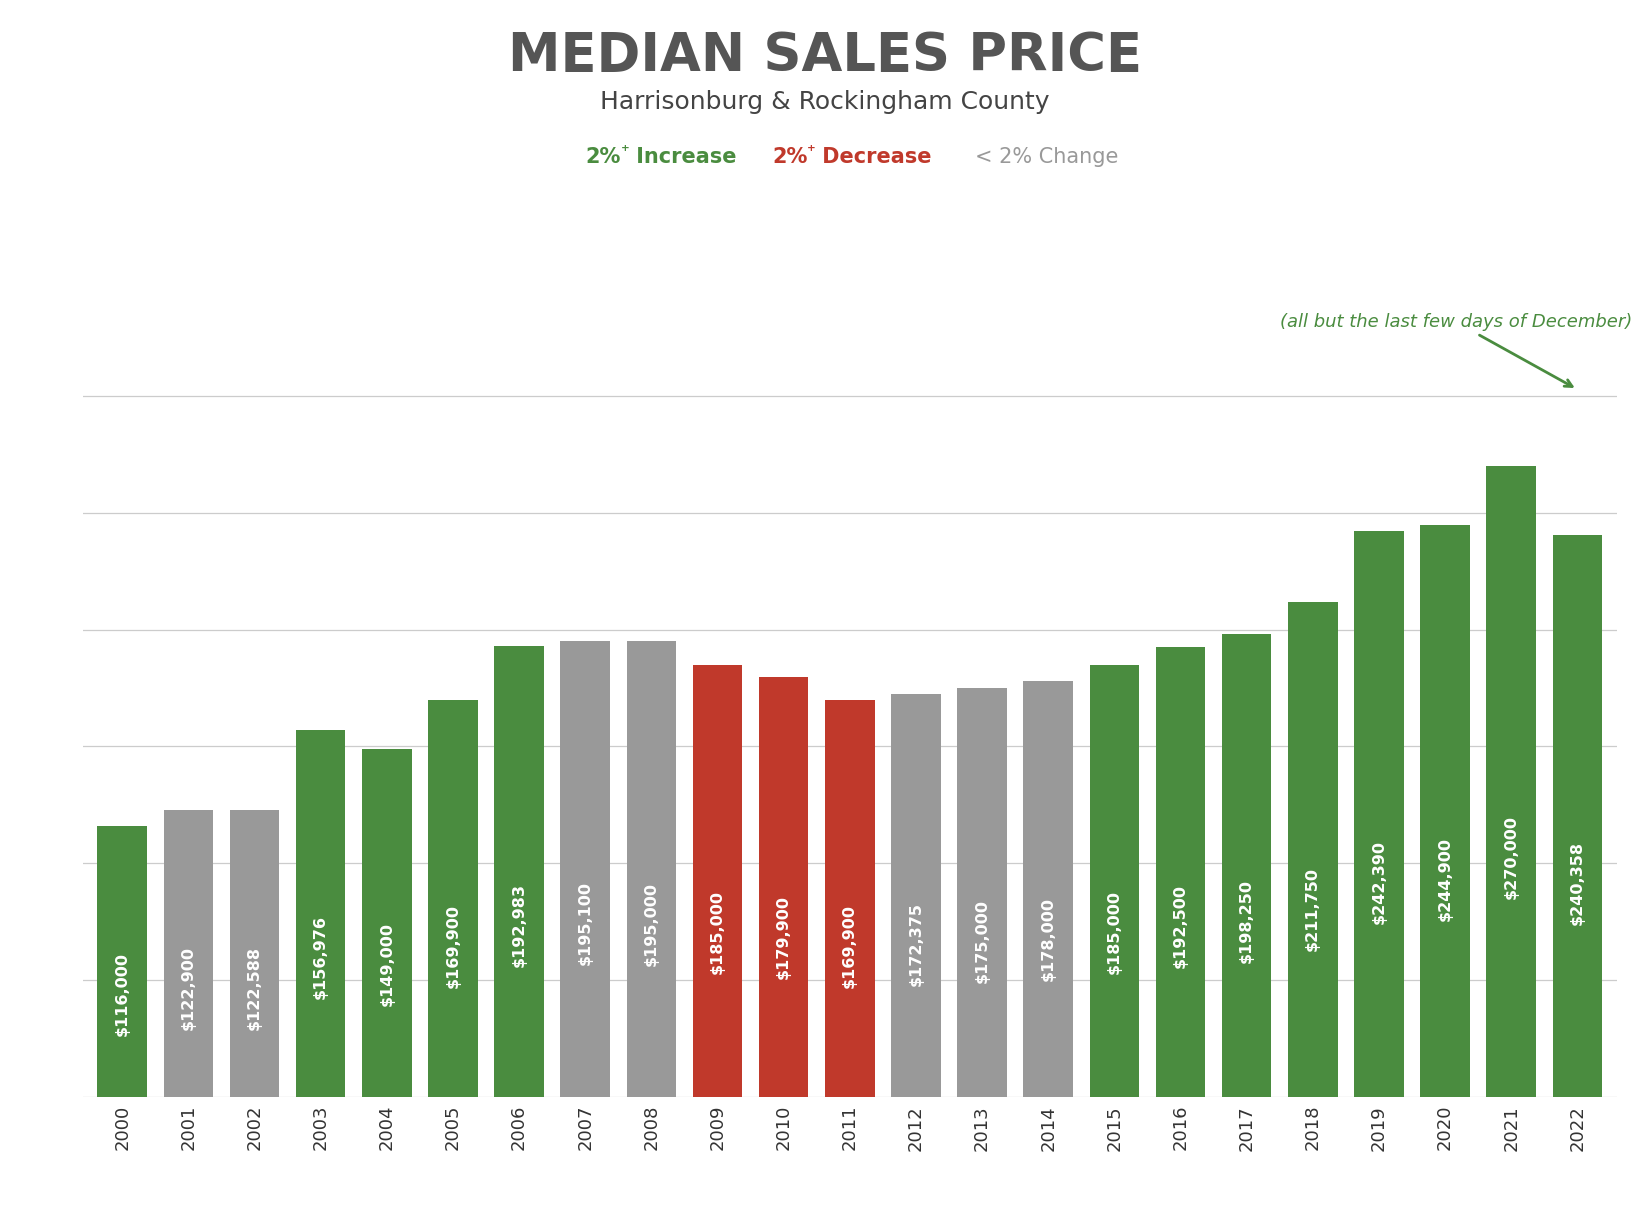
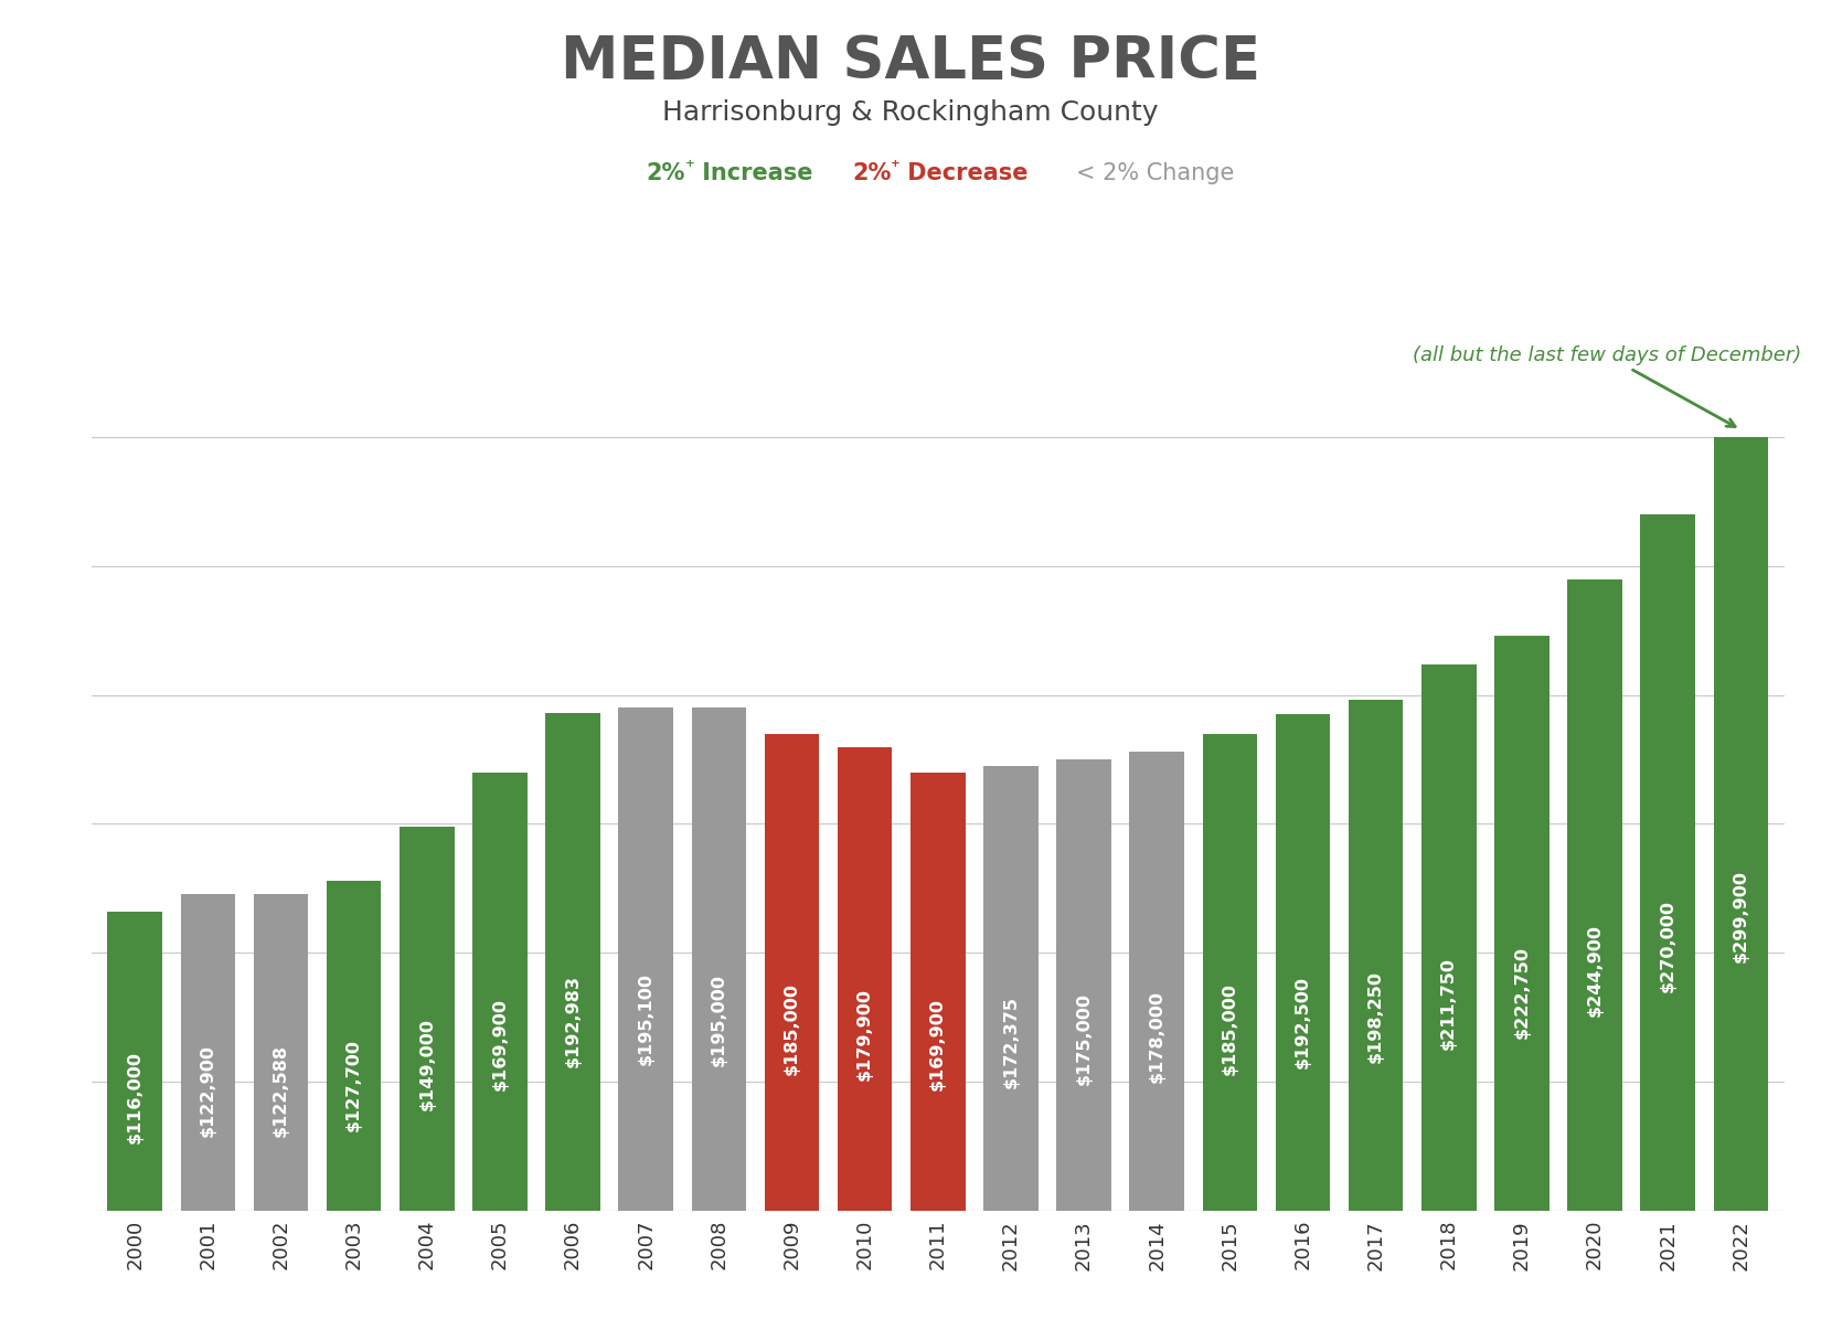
2003: $156,976 -> $127,700
2019: $242,390 -> $222,750
2022: $240,358 -> $299,900
